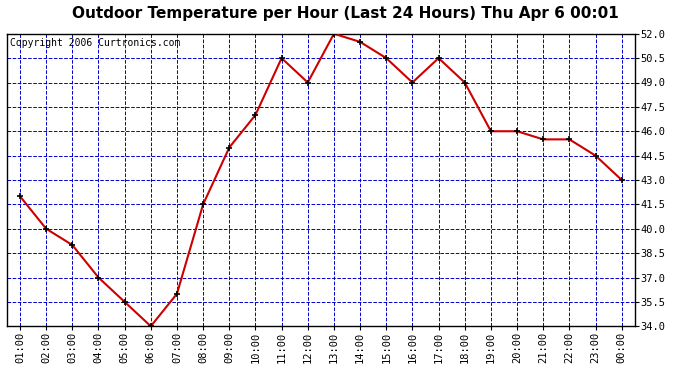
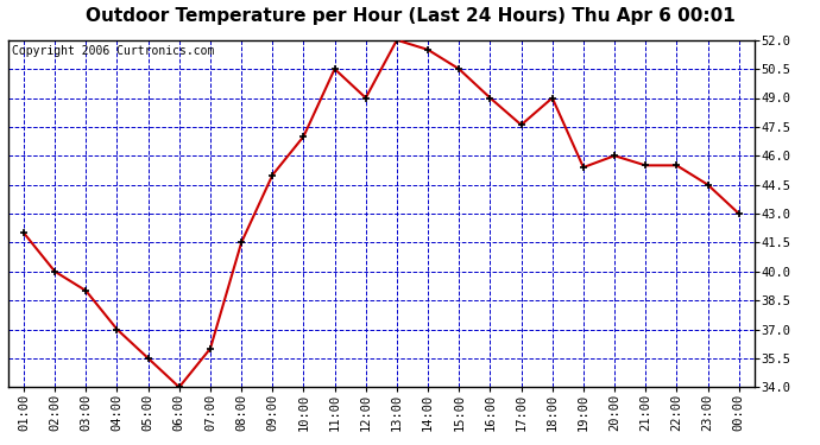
17:00: 50.5 -> 47.6
19:00: 46.0 -> 45.4
